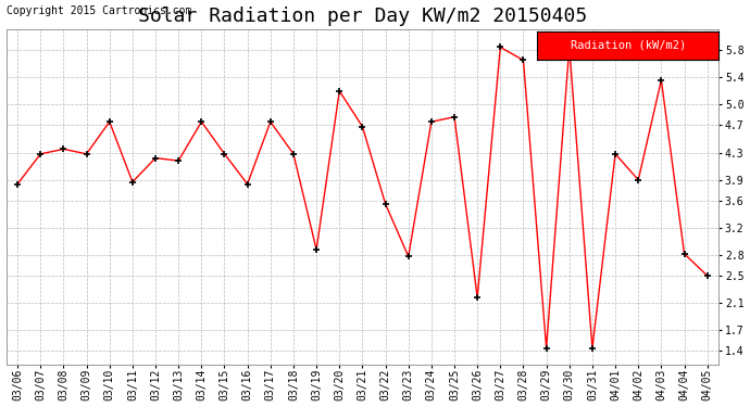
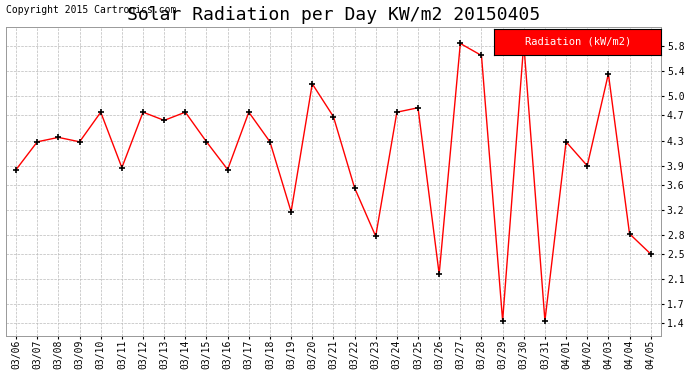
03/12: 4.22 -> 4.75
03/13: 4.18 -> 4.62
03/19: 2.88 -> 3.17
